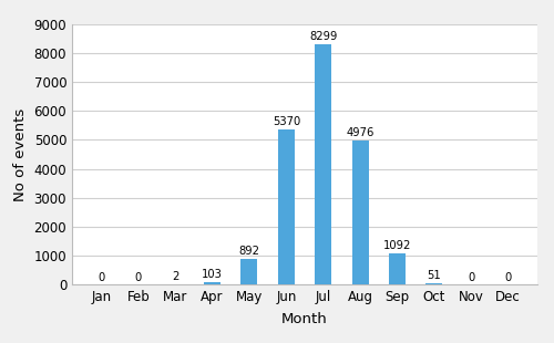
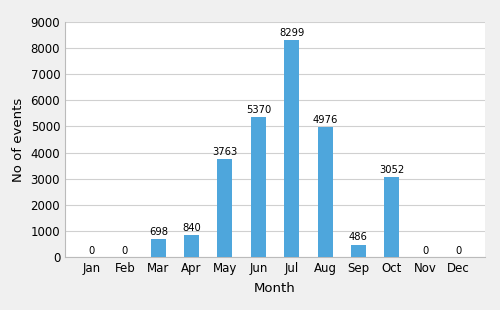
Mar: 2 -> 698
Apr: 103 -> 840
May: 892 -> 3763
Sep: 1092 -> 486
Oct: 51 -> 3052
